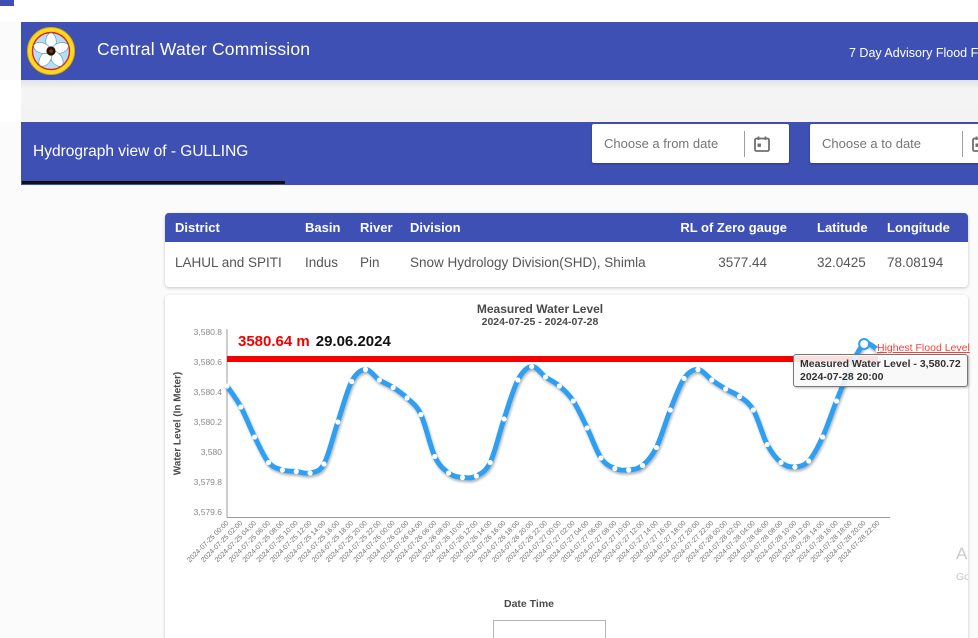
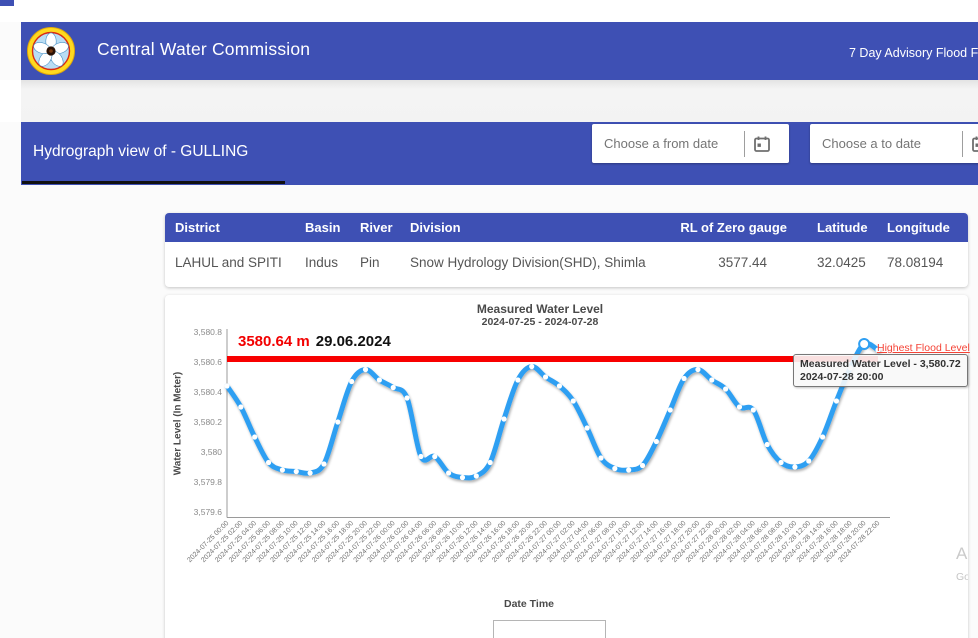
2024-07-26 04:00: 3580.25 -> 3579.97
2024-07-27 14:00: 3580.03 -> 3580.07
2024-07-28 02:00: 3580.37 -> 3580.30
